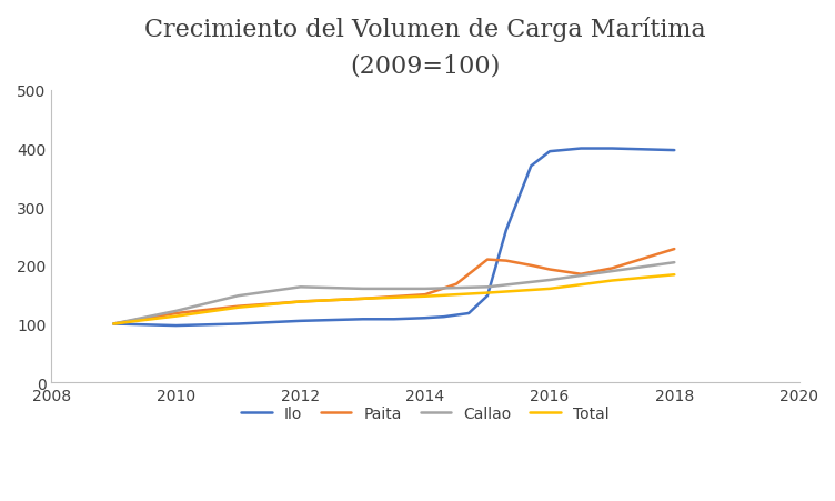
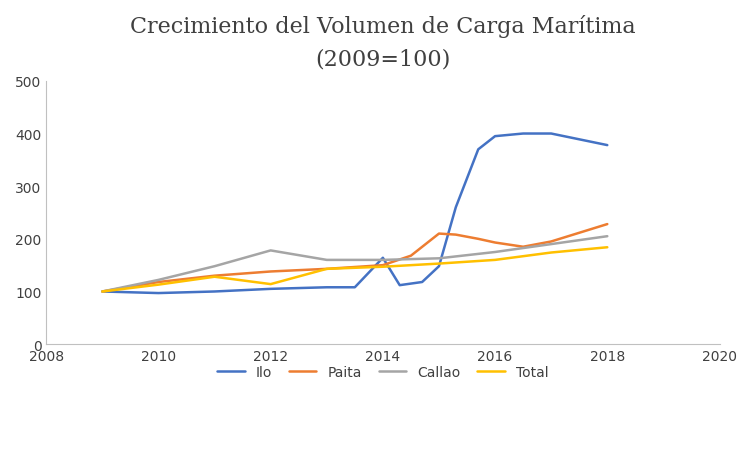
Callao/2012: 163 -> 178
Total/2012: 138 -> 114
Ilo/2014: 110 -> 164
Ilo/2018: 397 -> 378
